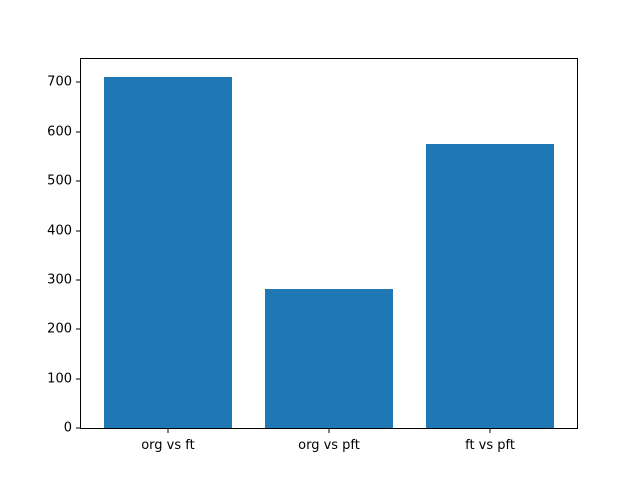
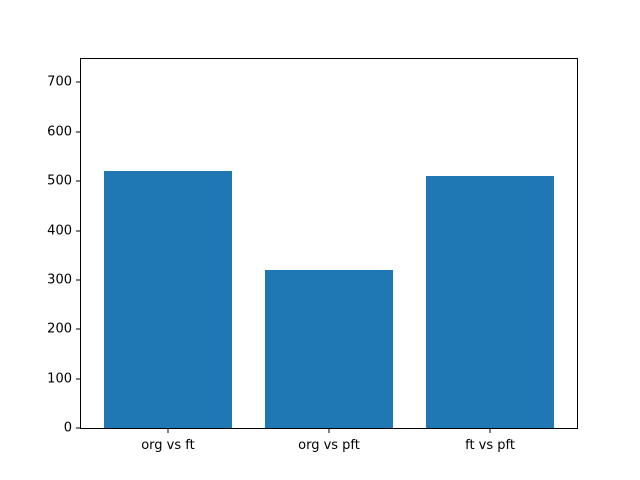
org vs ft: 710 -> 520
org vs pft: 280 -> 320
ft vs pft: 580 -> 510
